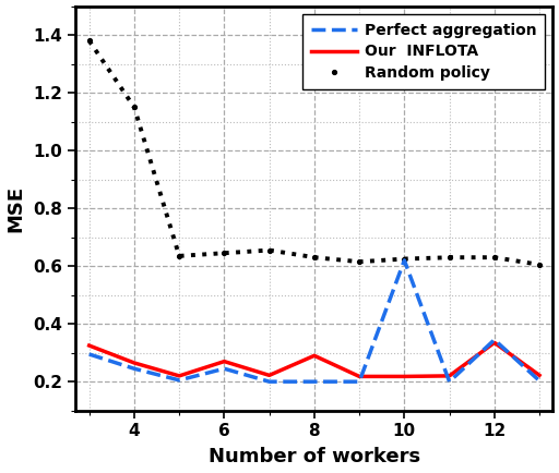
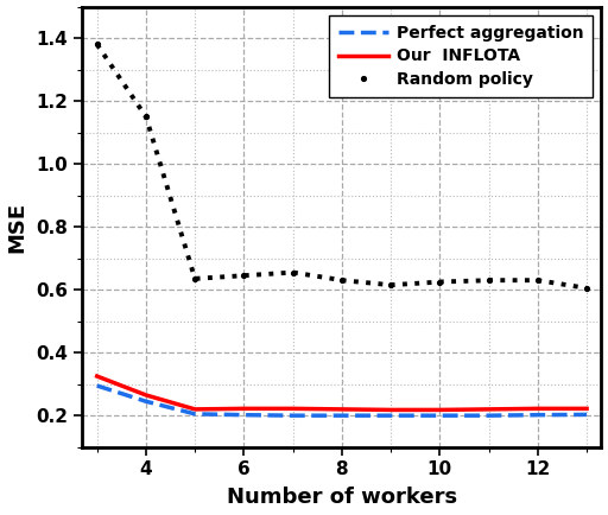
Perfect aggregation/6: 0.245 -> 0.202
Our INFLOTA/6: 0.270 -> 0.222
Our INFLOTA/8: 0.290 -> 0.220
Perfect aggregation/10: 0.620 -> 0.200
Perfect aggregation/12: 0.345 -> 0.202
Our INFLOTA/12: 0.335 -> 0.222
